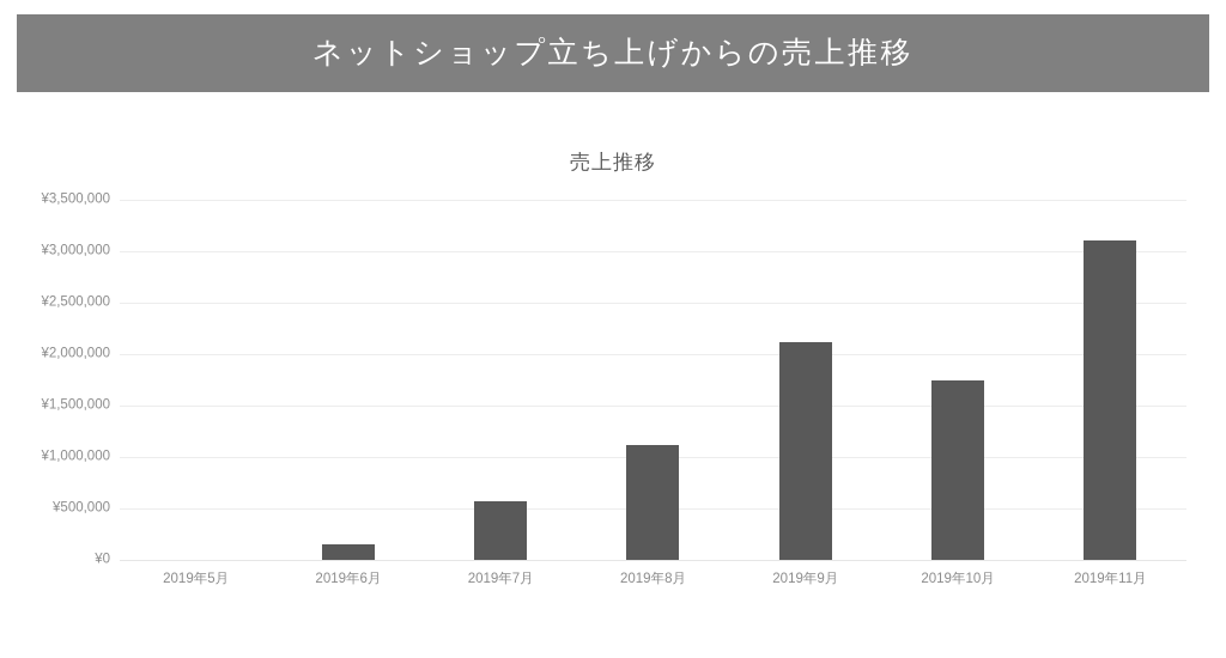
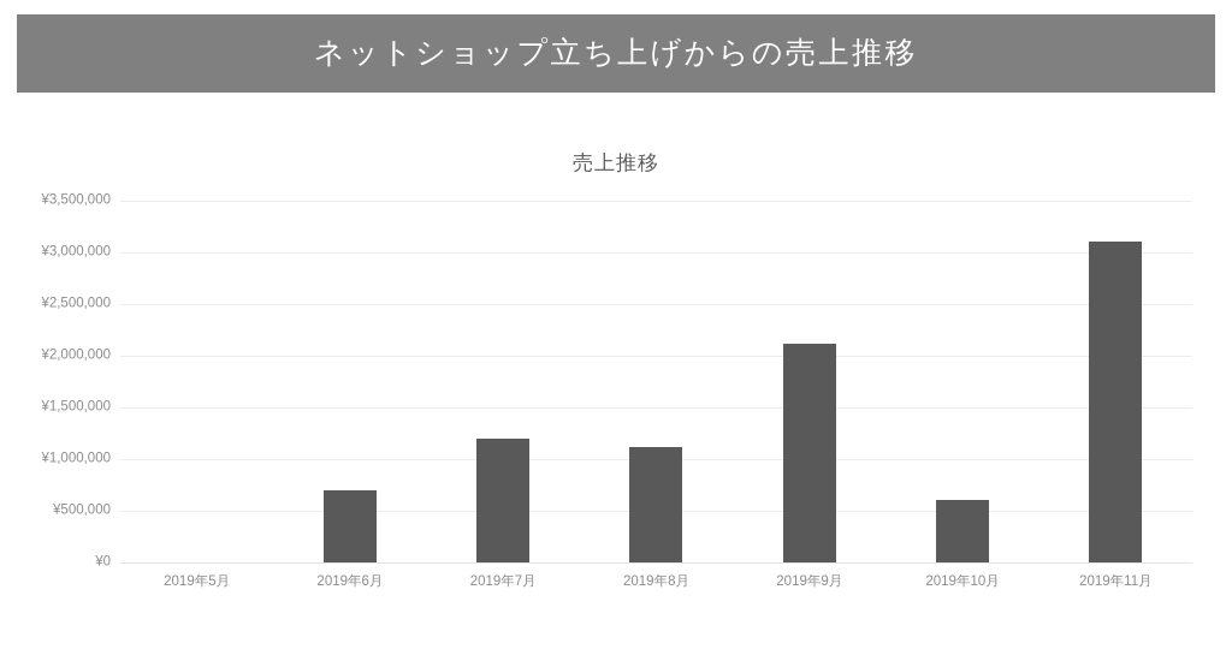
2019年6月: ¥200000 -> ¥700000
2019年7月: ¥600000 -> ¥1200000
2019年10月: ¥1800000 -> ¥600000
